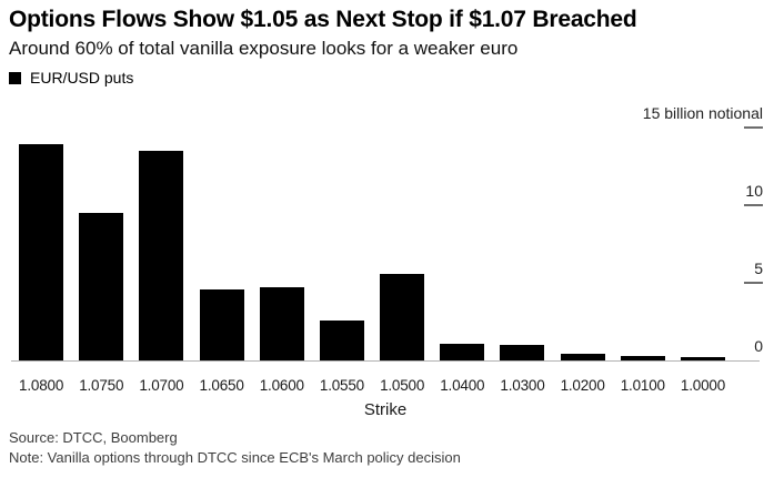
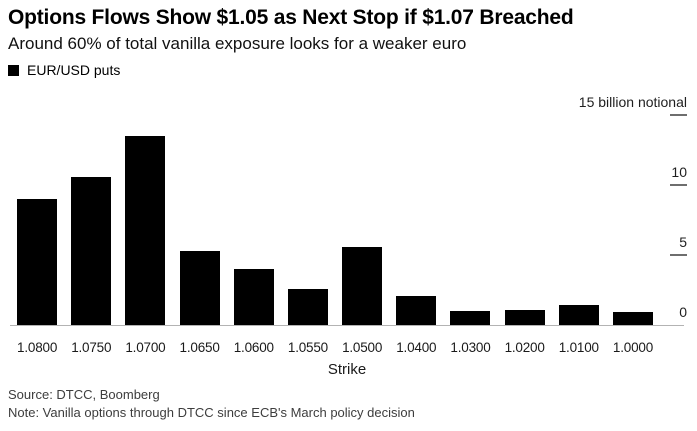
1.0800: 13.9 -> 9.0
1.0750: 9.5 -> 10.6
1.0650: 4.6 -> 5.3
1.0600: 4.7 -> 4.0
1.0400: 1.1 -> 2.1
1.0200: 0.5 -> 1.1
1.0100: 0.3 -> 1.4
1.0000: 0.2 -> 0.9
